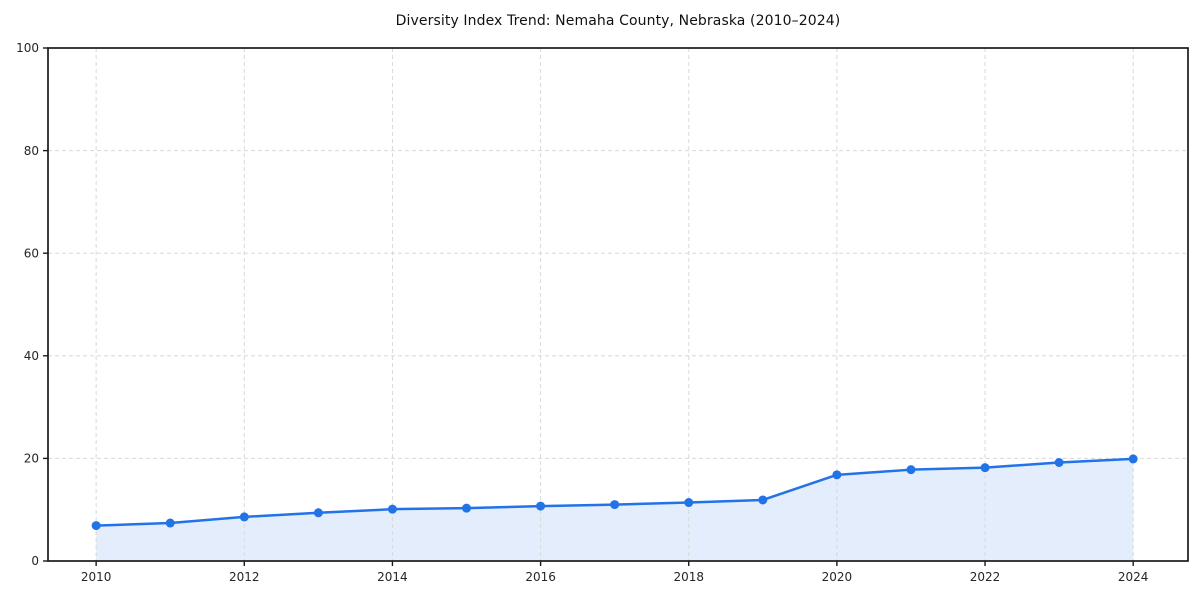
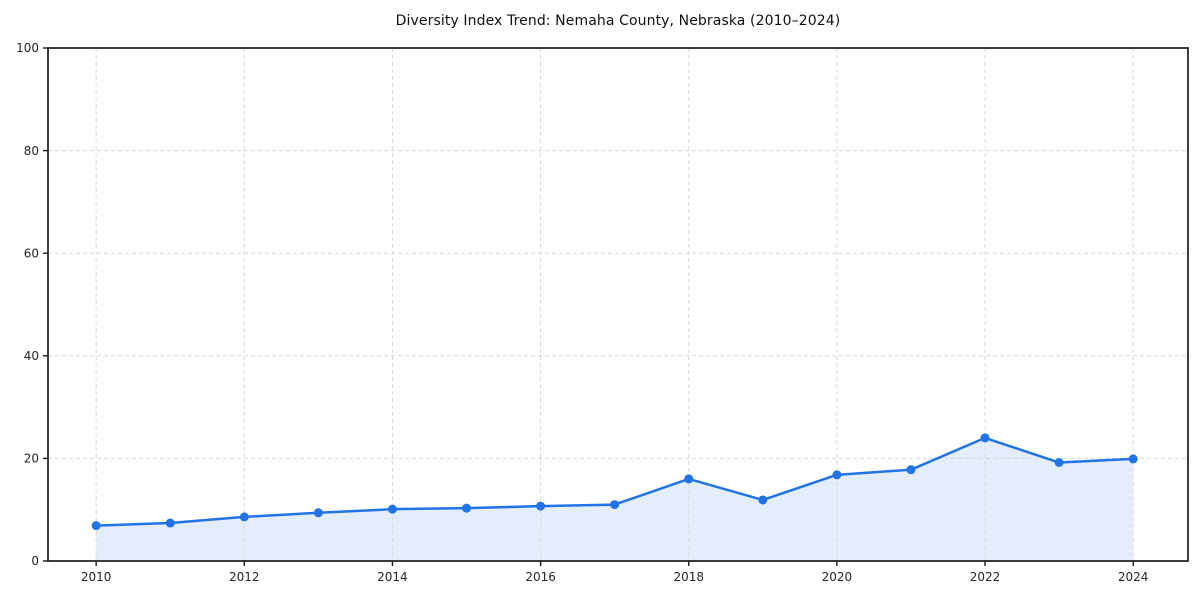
2018: 11 -> 16
2022: 18 -> 24
